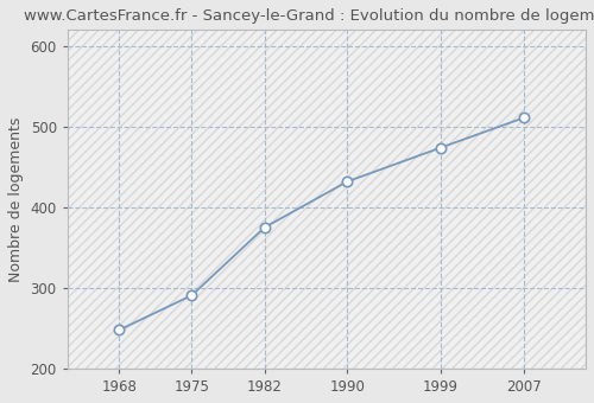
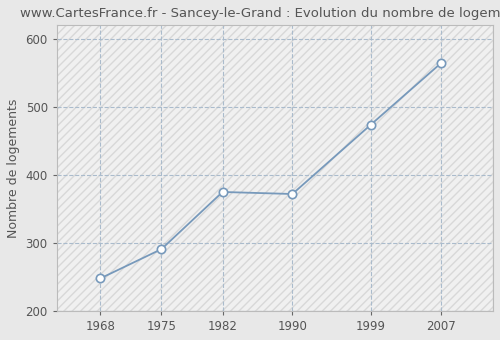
1990: 432 -> 372
2007: 511 -> 564
